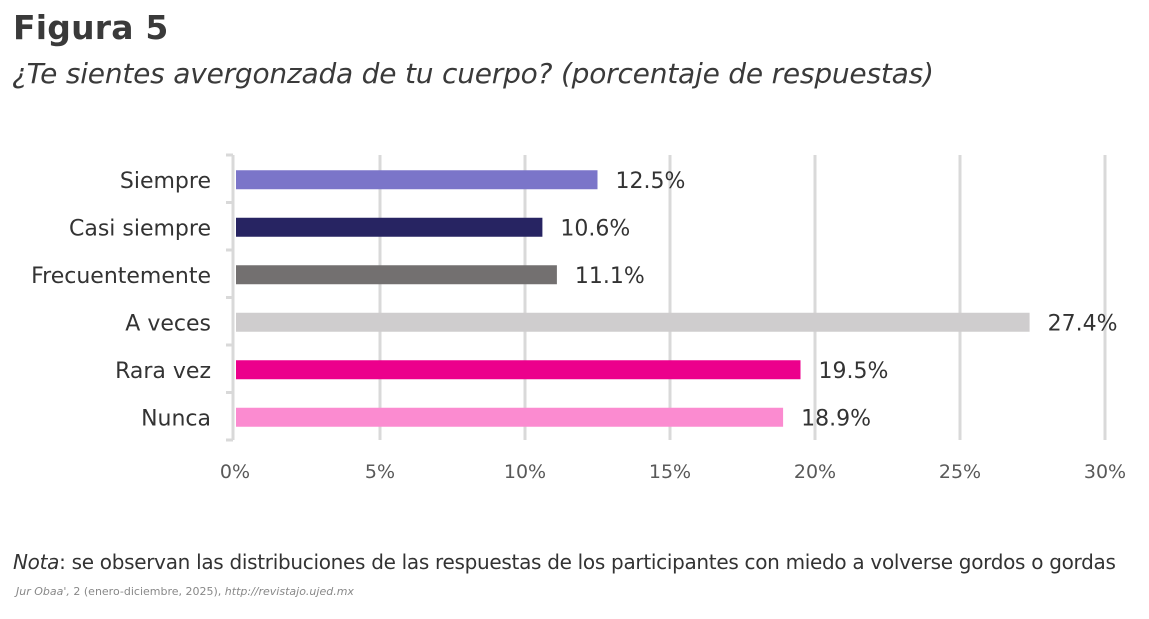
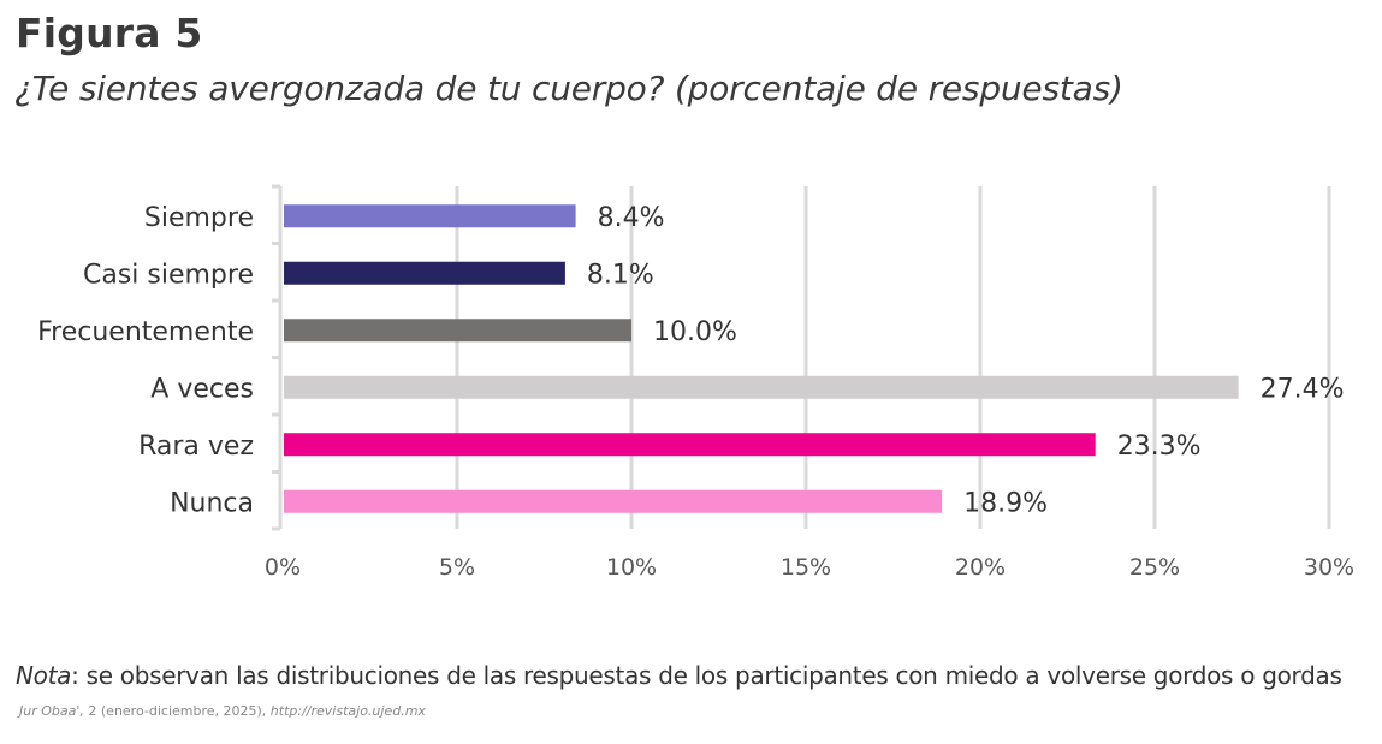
Siempre: 12.5% -> 8.4%
Casi siempre: 10.6% -> 8.1%
Frecuentemente: 11.1% -> 10.0%
Rara vez: 19.5% -> 23.3%
